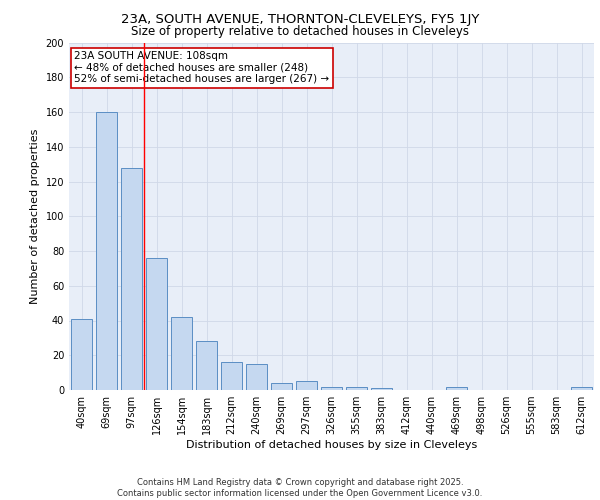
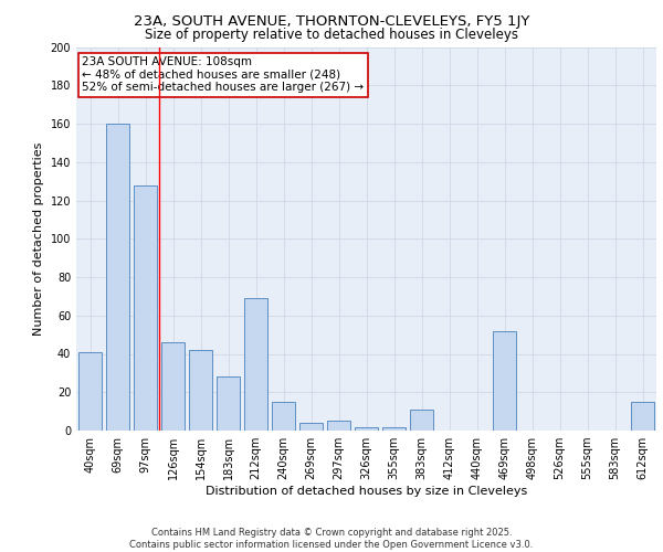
126sqm: 76 -> 46
212sqm: 16 -> 69
383sqm: 1 -> 11
469sqm: 2 -> 52
612sqm: 2 -> 15
